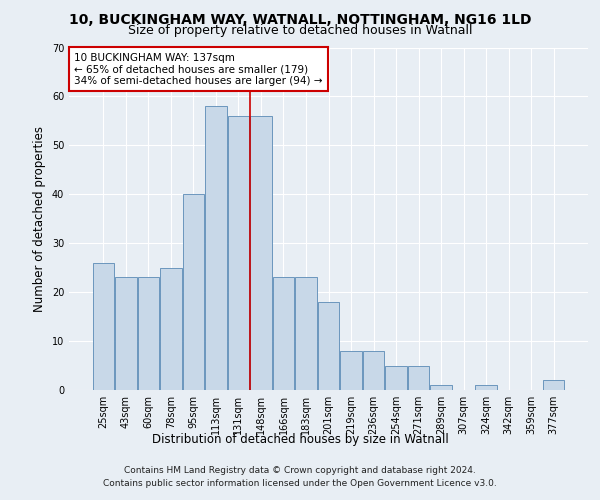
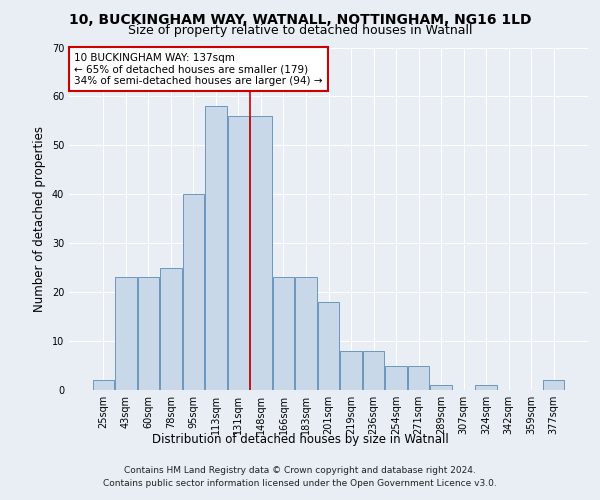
25sqm: 26 -> 2
